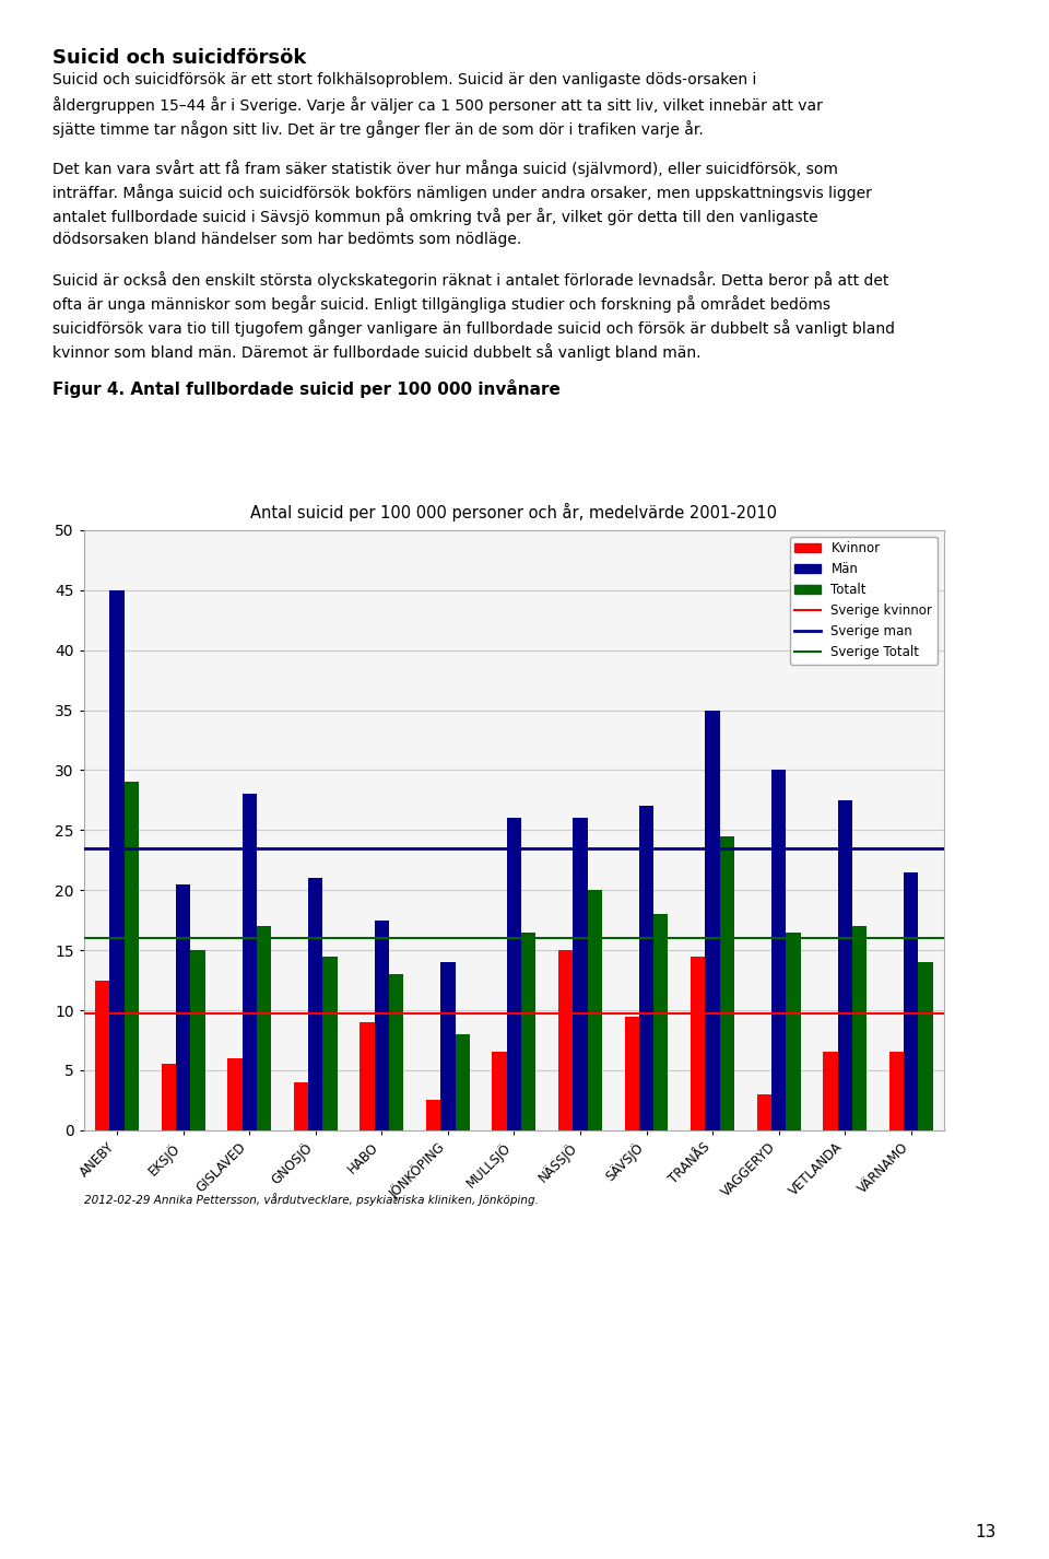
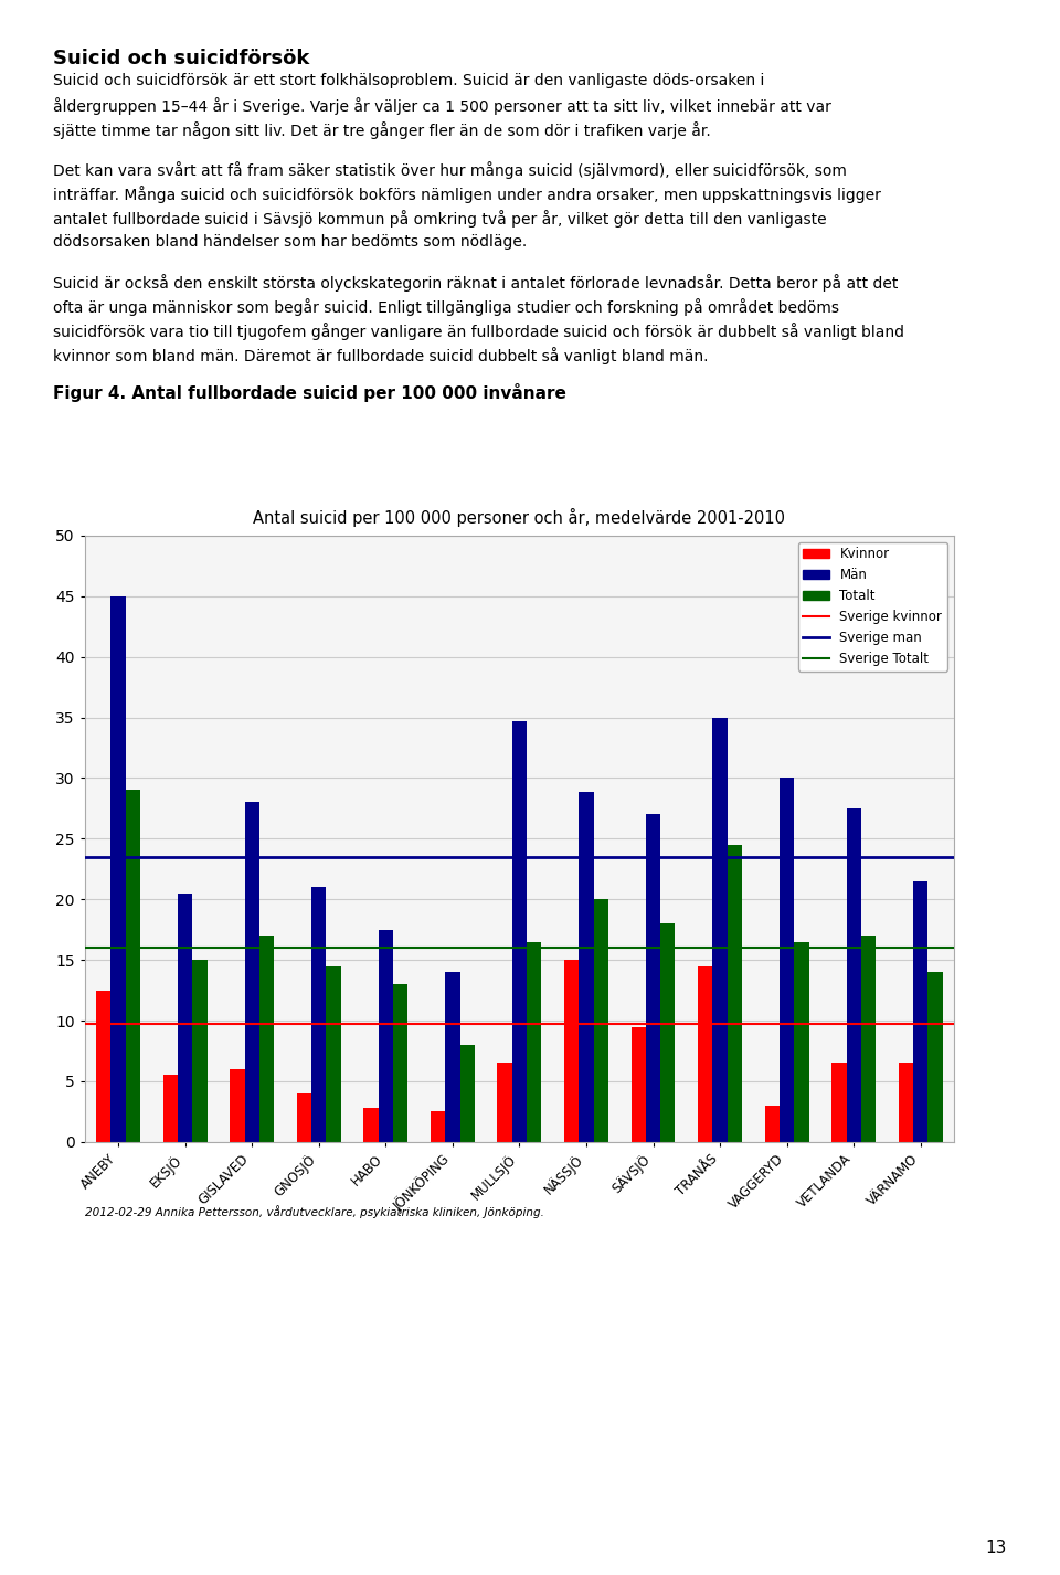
Kvinnor/HABO: 9.0 -> 2.8
Män/MULLSJÖ: 26.0 -> 34.7
Män/NÄSSJÖ: 26.0 -> 28.9
